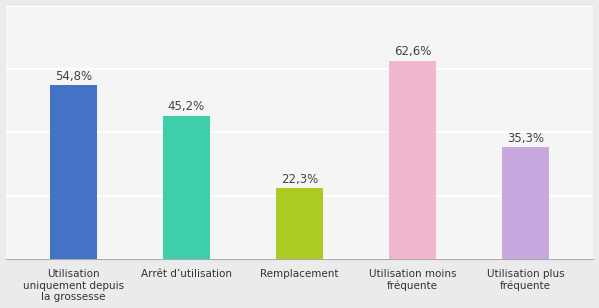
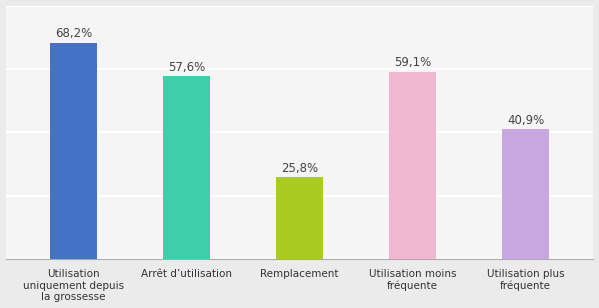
Utilisation uniquement depuis la grossesse: 54,8% -> 68,2%
Arrêt d’utilisation: 45,2% -> 57,6%
Remplacement: 22,3% -> 25,8%
Utilisation moins fréquente: 62,6% -> 59,1%
Utilisation plus fréquente: 35,3% -> 40,9%
